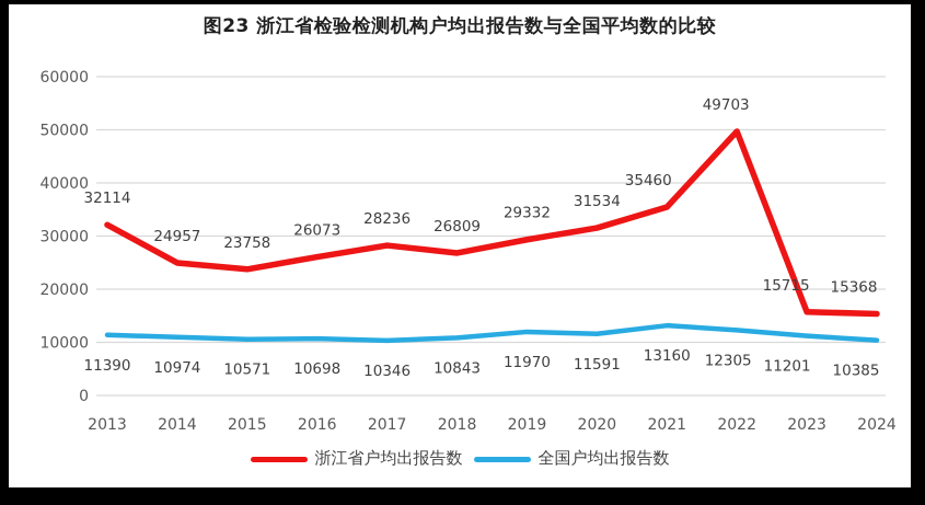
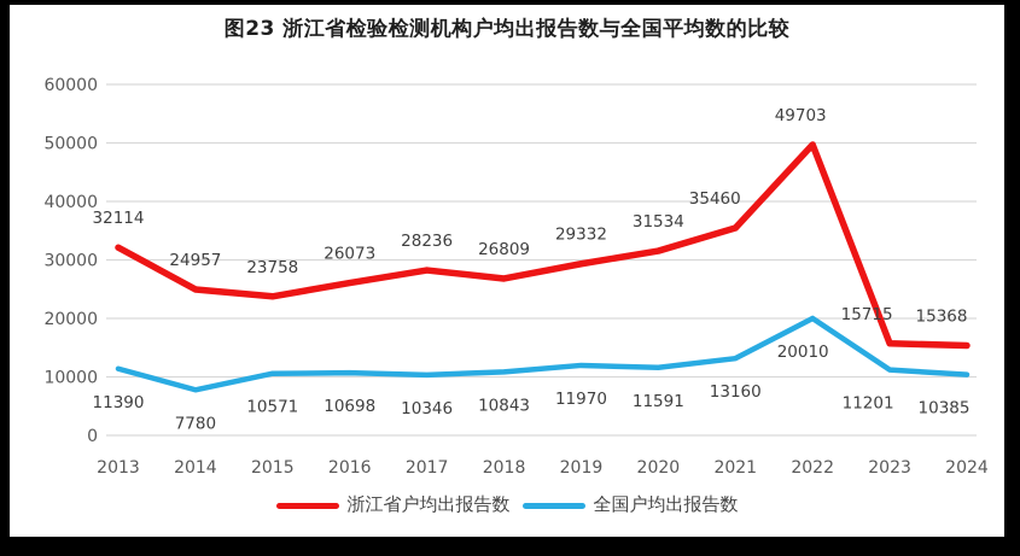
全国户均出报告数/2014: 10974 -> 7780
全国户均出报告数/2022: 12305 -> 20010
